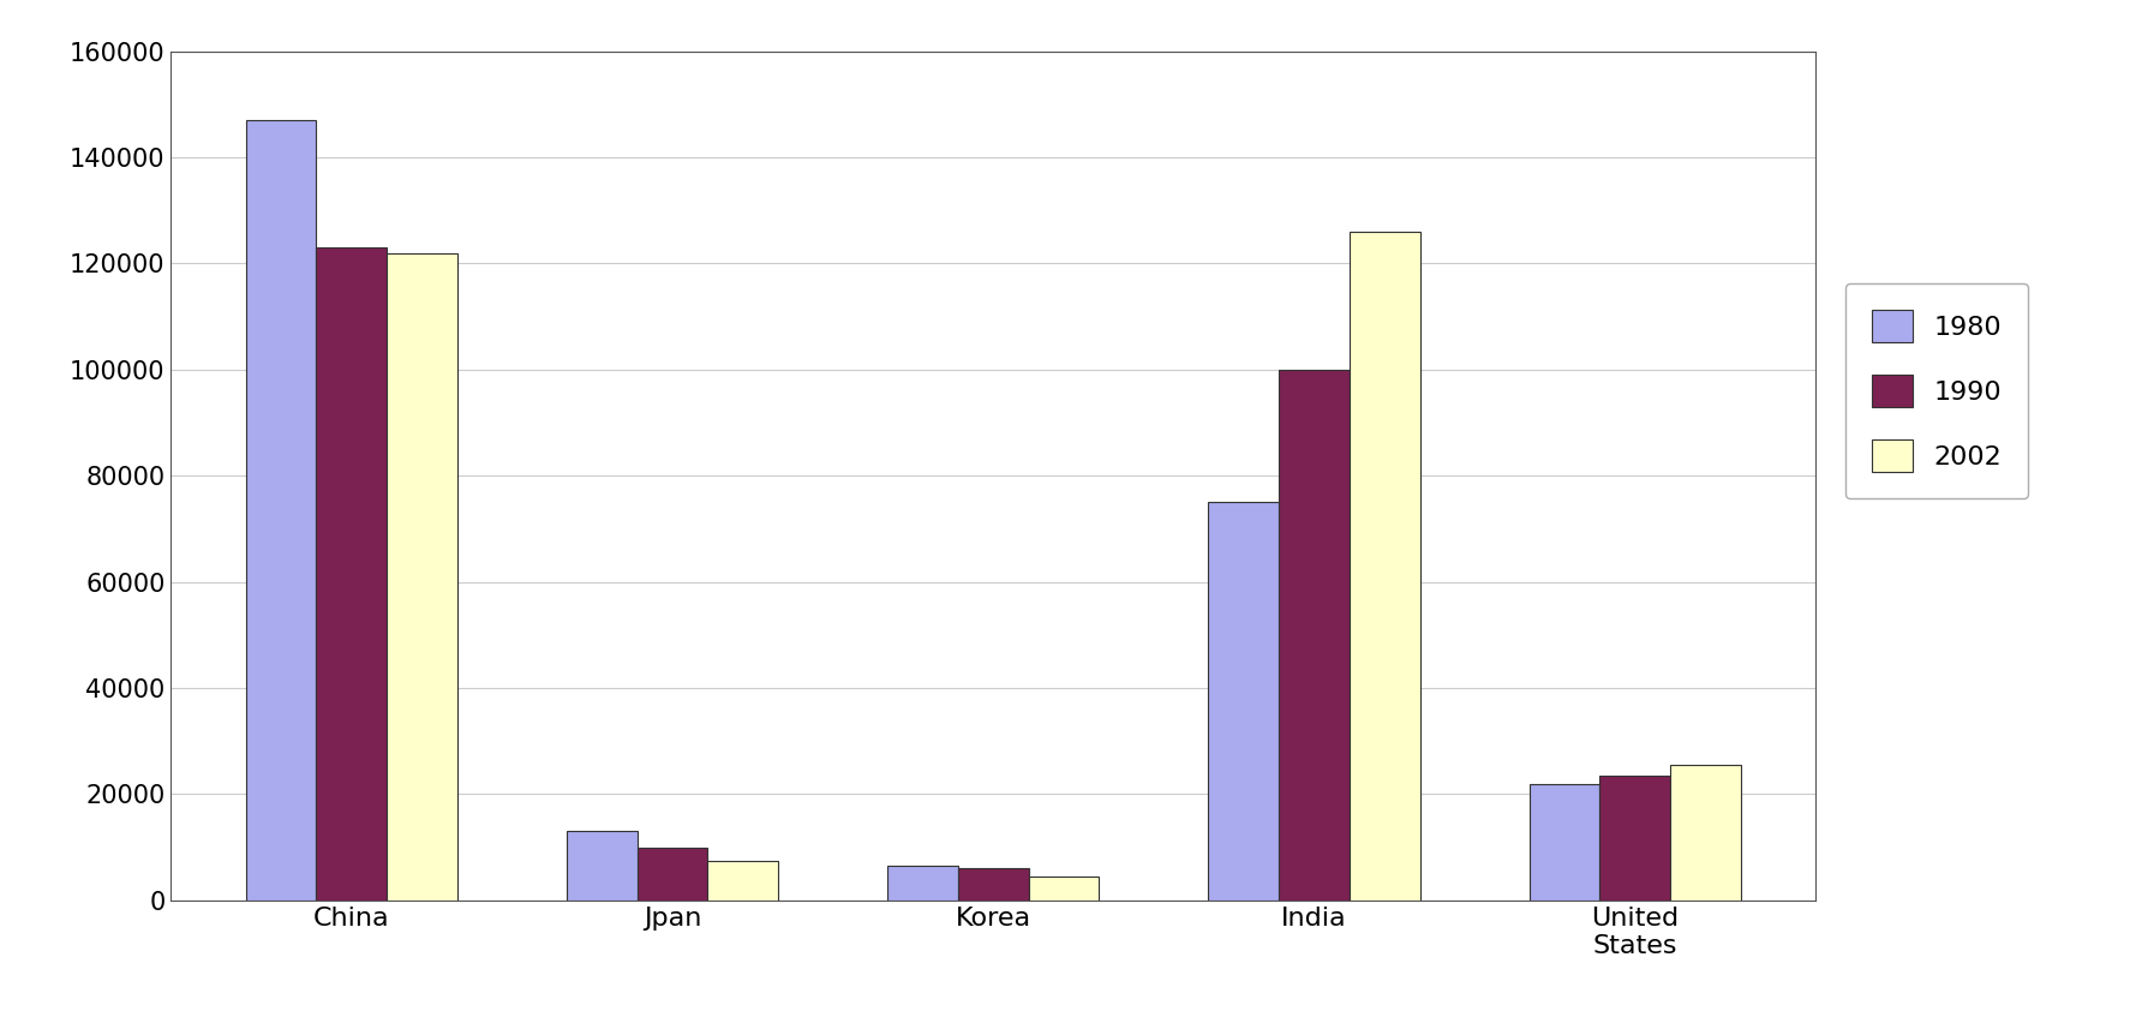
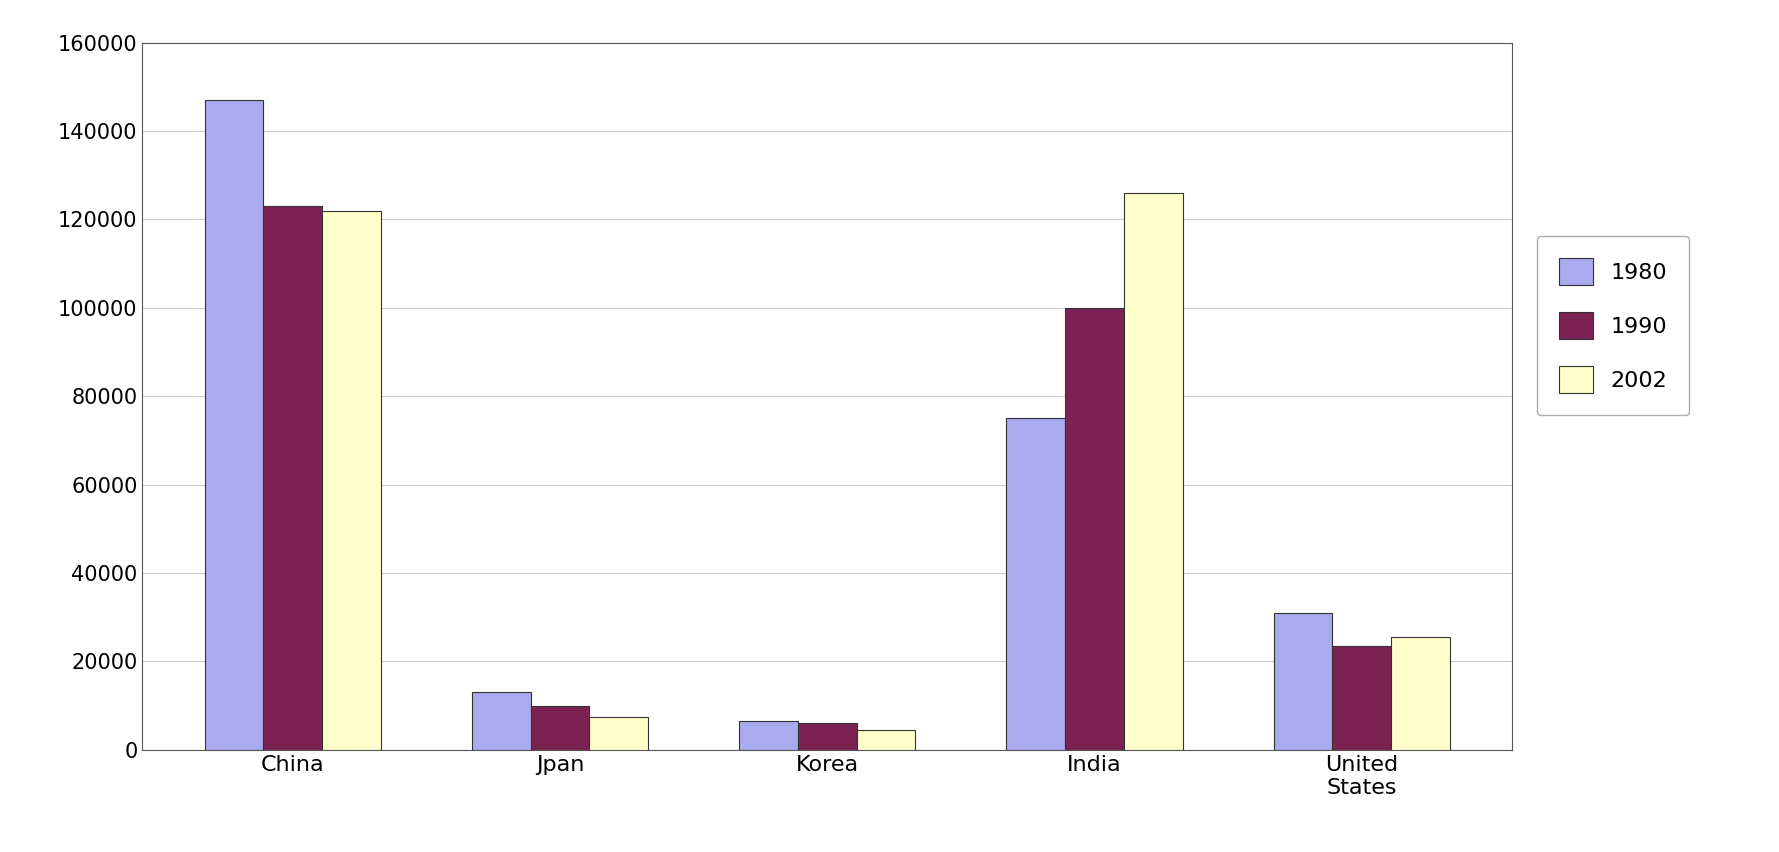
1980/United States: 22000 -> 31000
